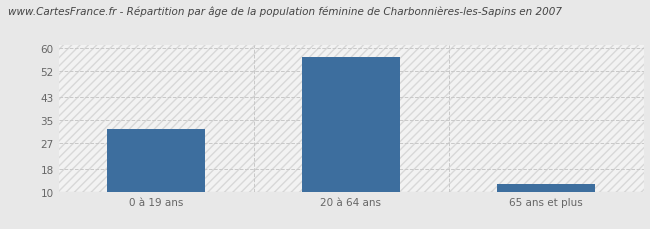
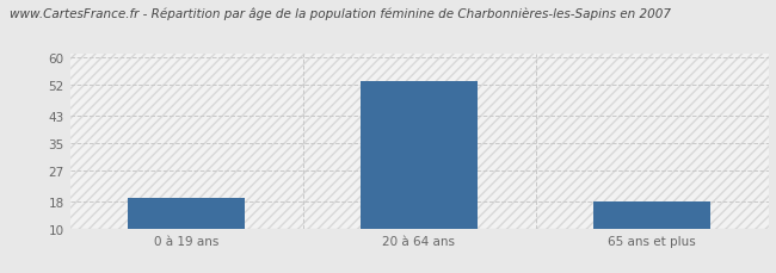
0 à 19 ans: 32 -> 19
20 à 64 ans: 57 -> 53
65 ans et plus: 13 -> 18
